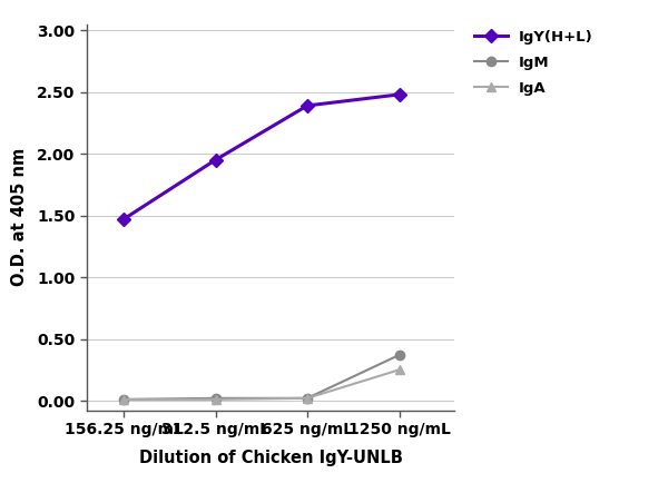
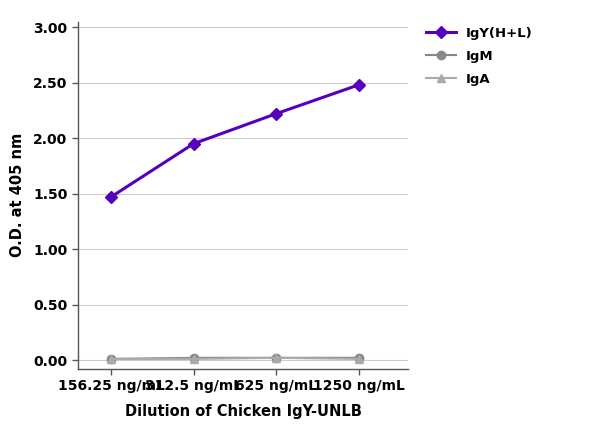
IgY(H+L)/625 ng/mL: 2.39 -> 2.22
IgM/1250 ng/mL: 0.37 -> 0.02
IgA/1250 ng/mL: 0.25 -> 0.01
